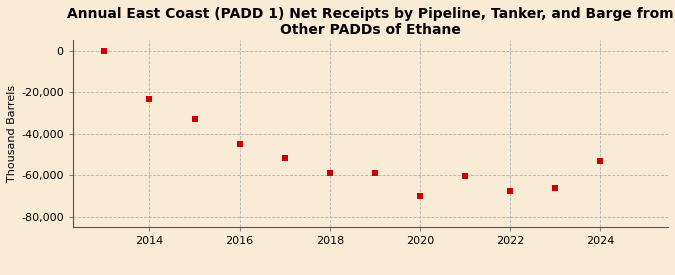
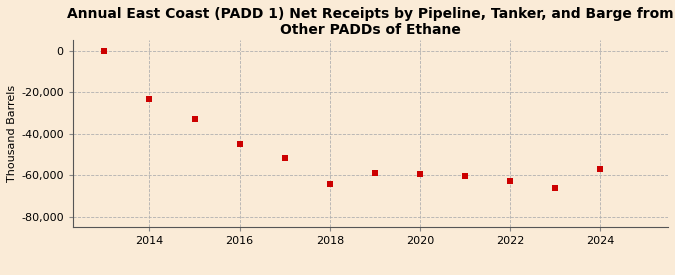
2018: -59,000 -> -64,500
2020: -70,000 -> -59,500
2022: -67,500 -> -63,000
2024: -53,000 -> -57,000
